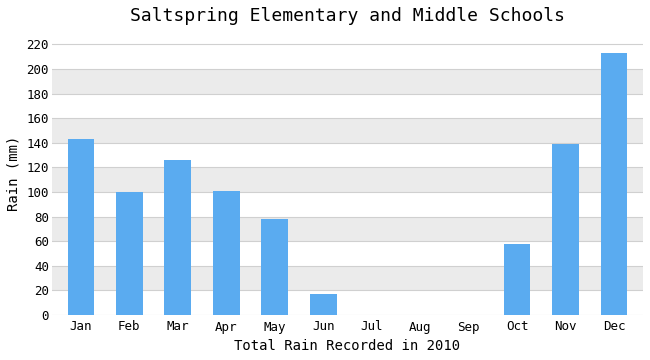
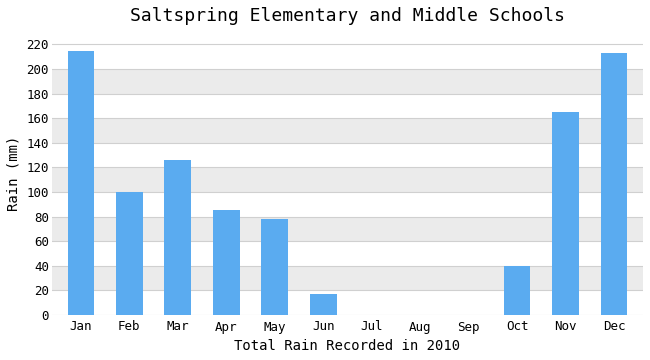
Jan: 143 -> 215
Apr: 101 -> 85
Oct: 58 -> 40
Nov: 139 -> 165
